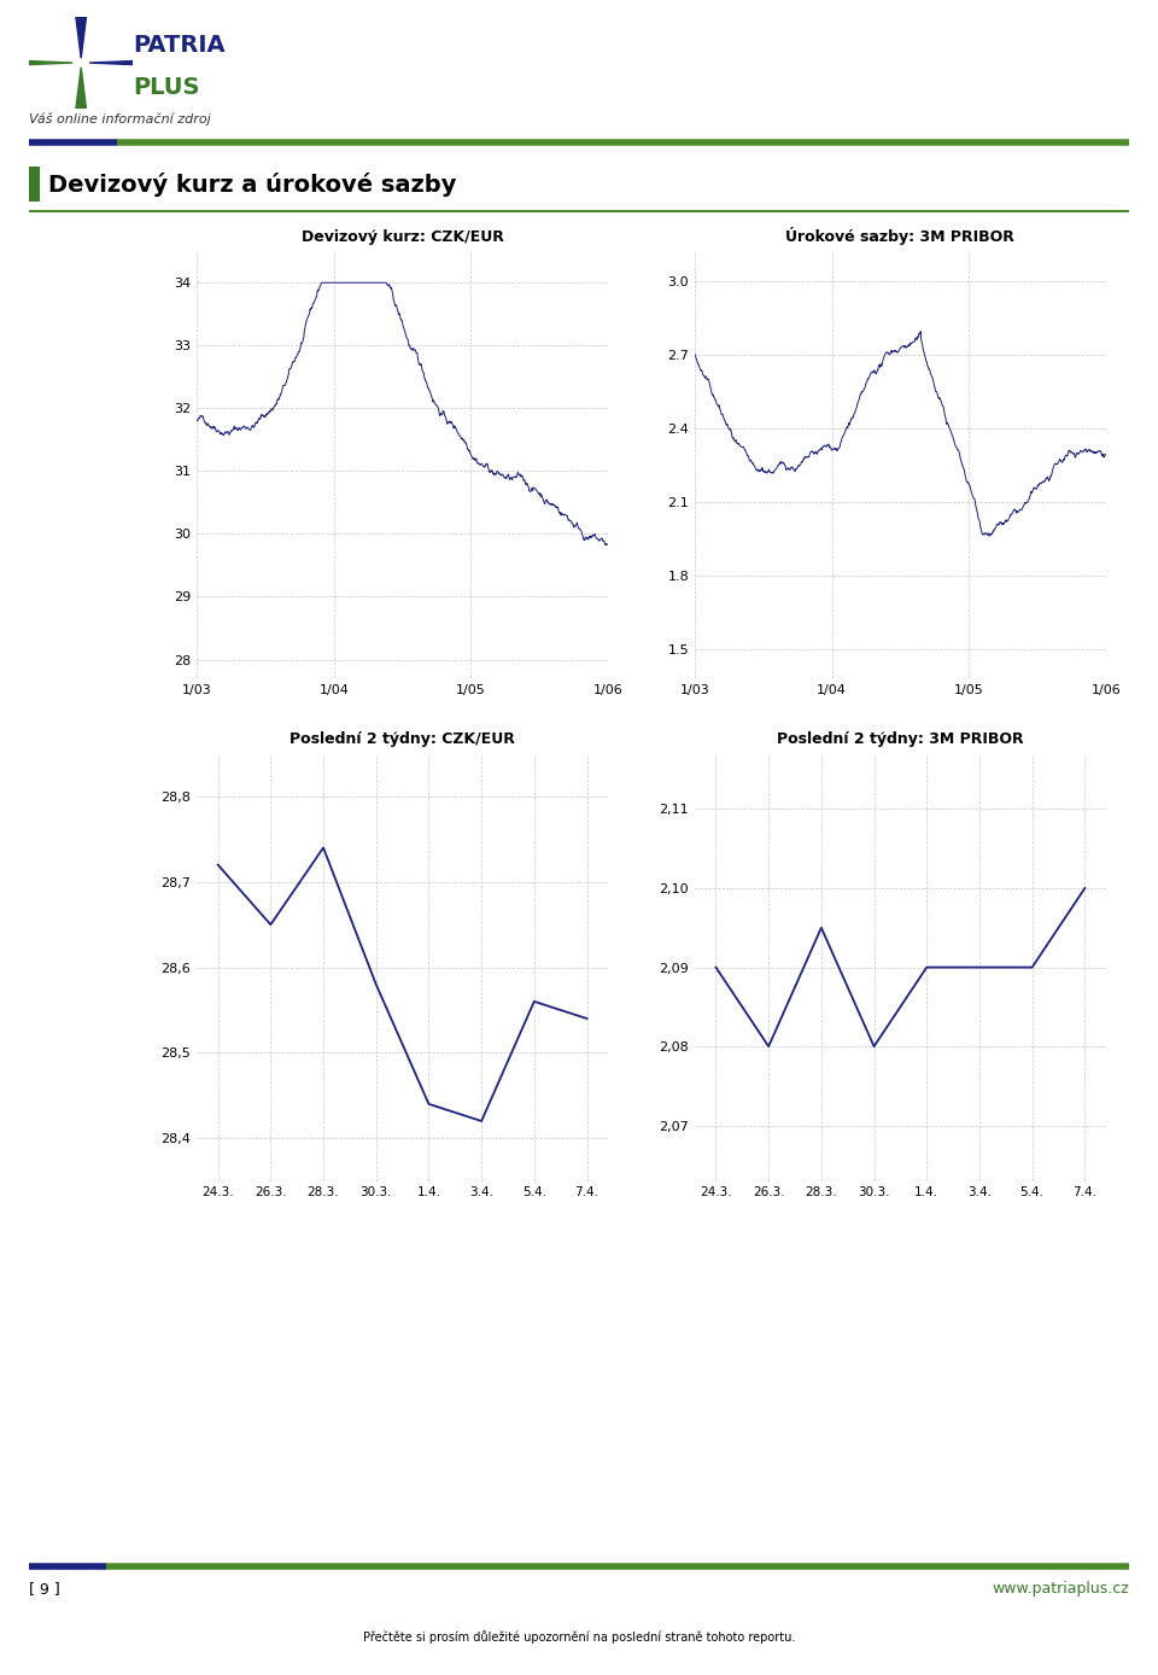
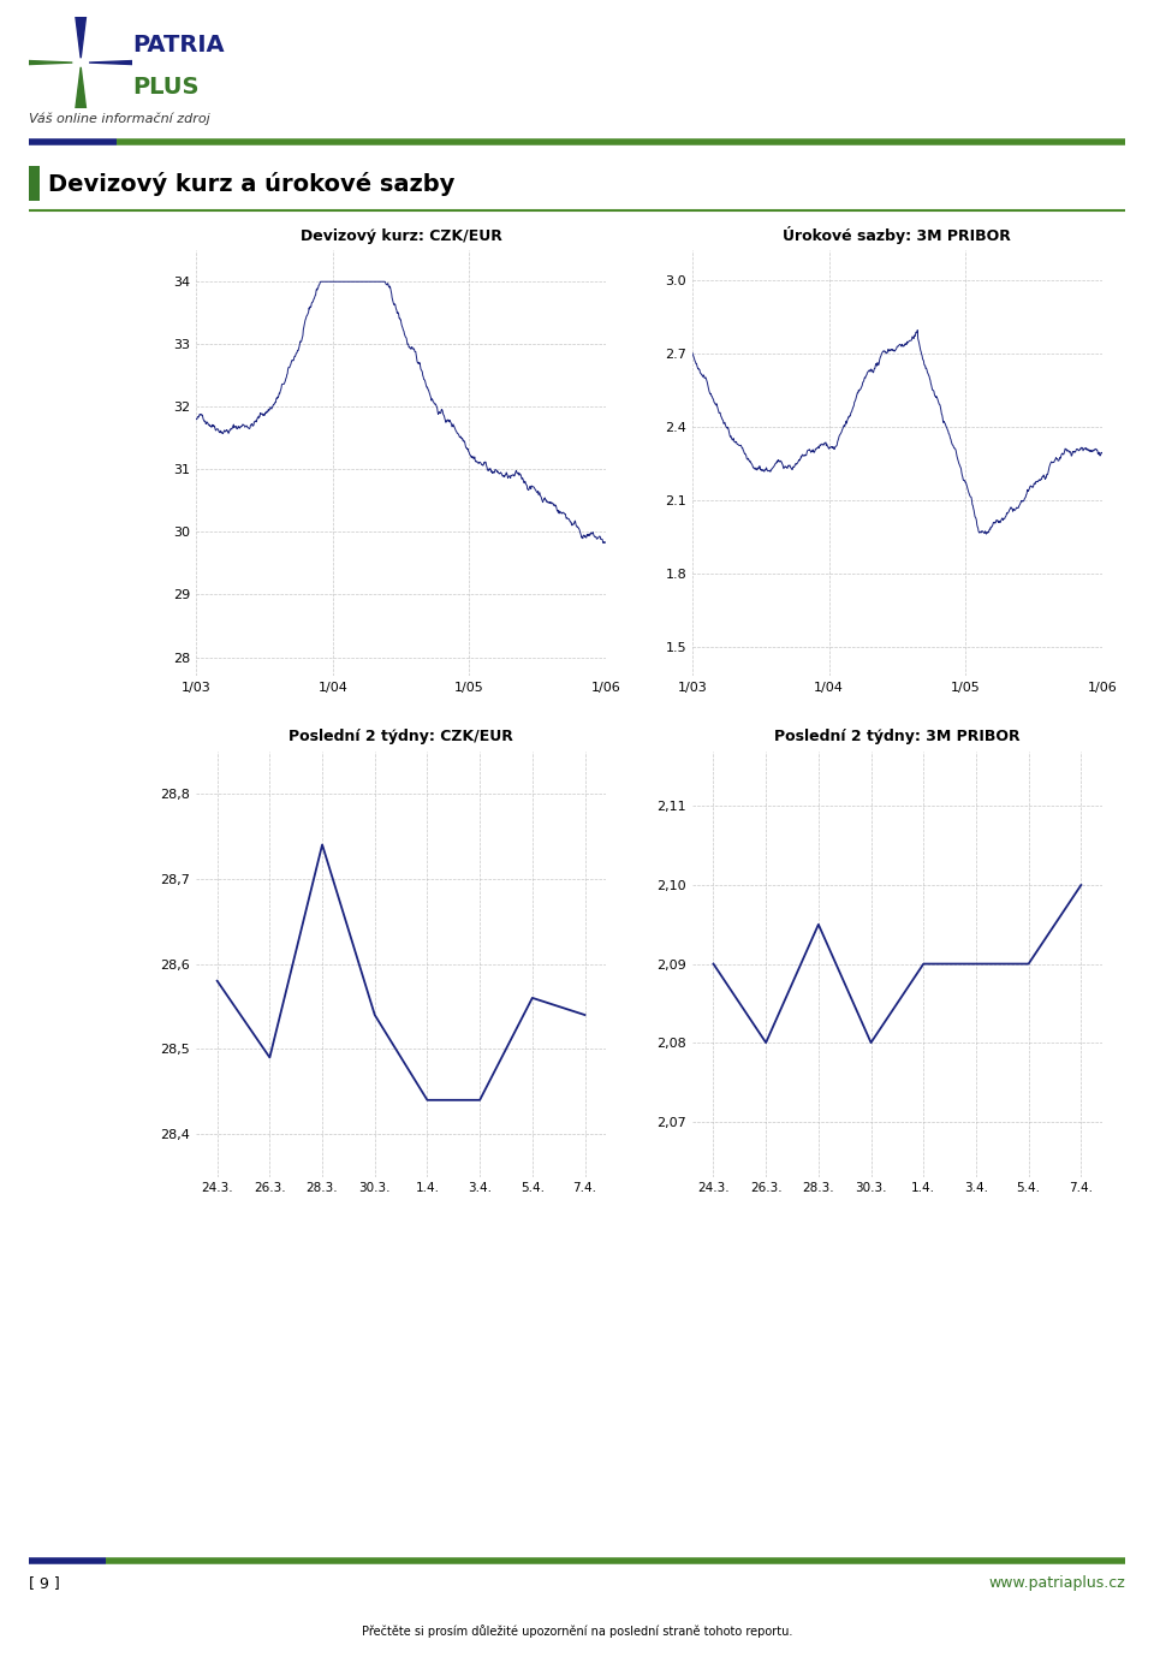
Poslední 2 týdny: CZK/EUR/24.3.: 28,72 -> 28,58
Poslední 2 týdny: CZK/EUR/26.3.: 28,65 -> 28,49
Poslední 2 týdny: CZK/EUR/30.3.: 28,58 -> 28,54
Poslední 2 týdny: CZK/EUR/3.4.: 28,42 -> 28,44
